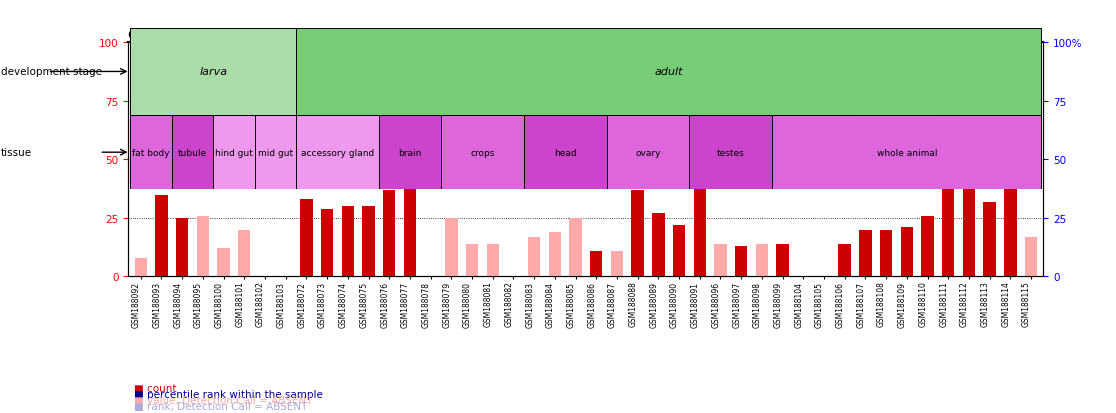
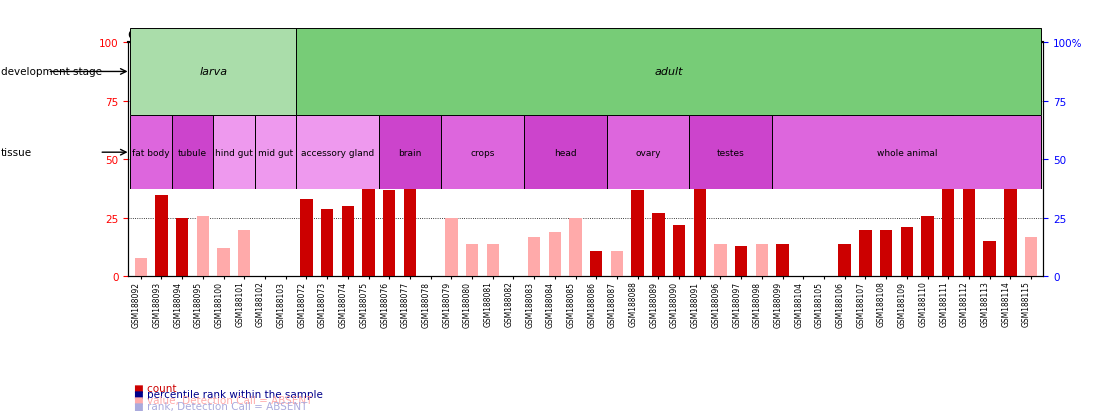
GSM188075: 30 -> 38
GSM188113: 32 -> 15
